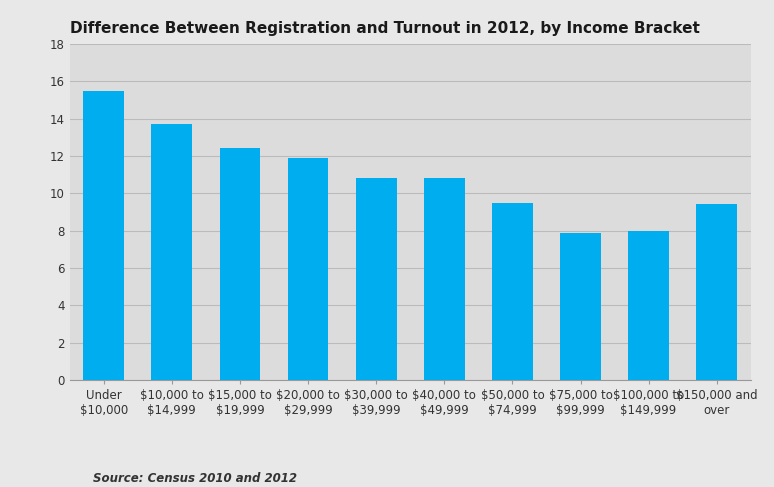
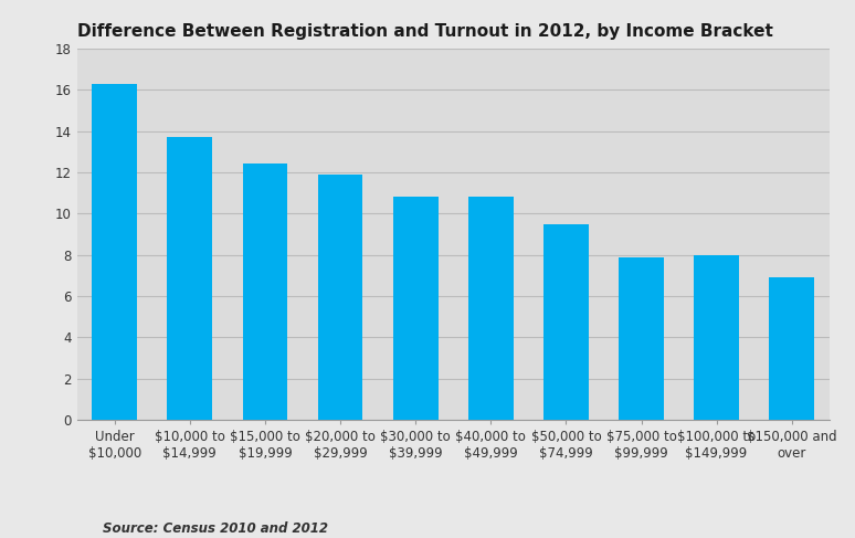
Under $10,000: 15.5 -> 16.3
$150,000 and over: 9.4 -> 6.9
